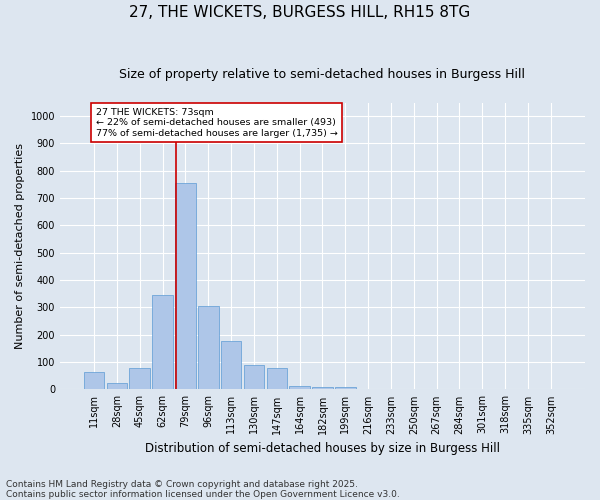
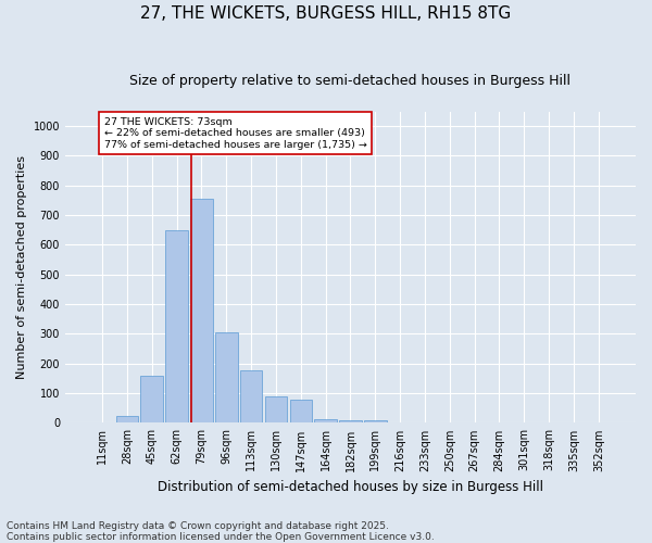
11sqm: 65 -> 3
45sqm: 80 -> 160
62sqm: 345 -> 648
